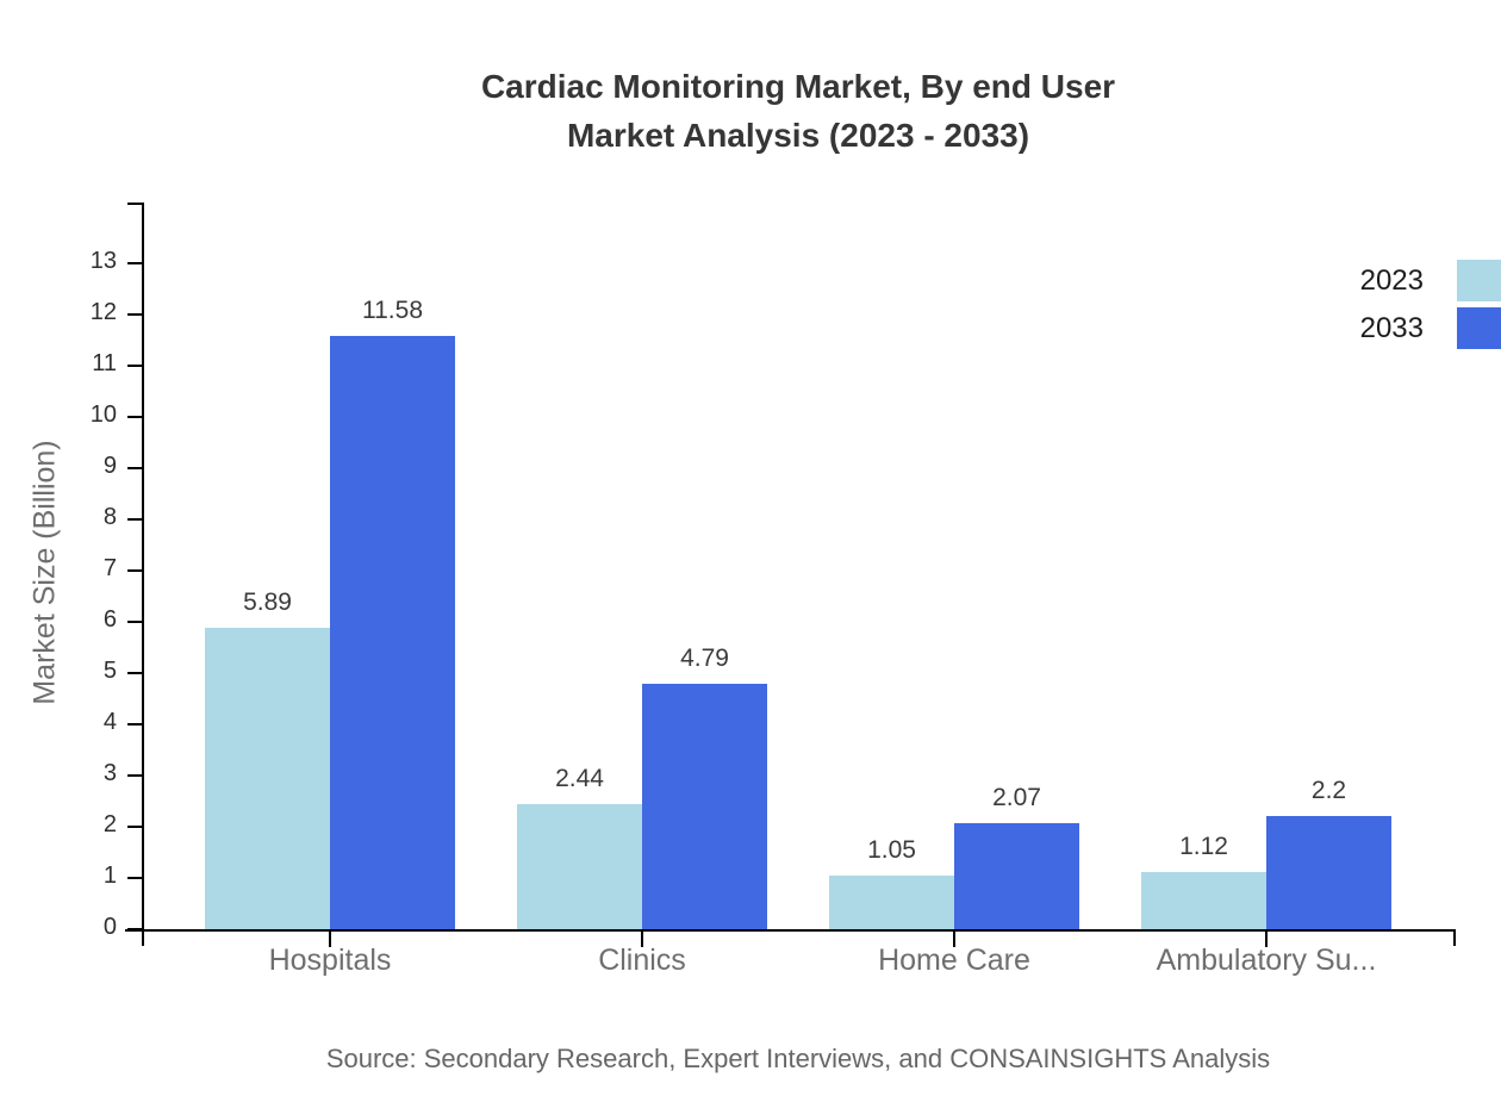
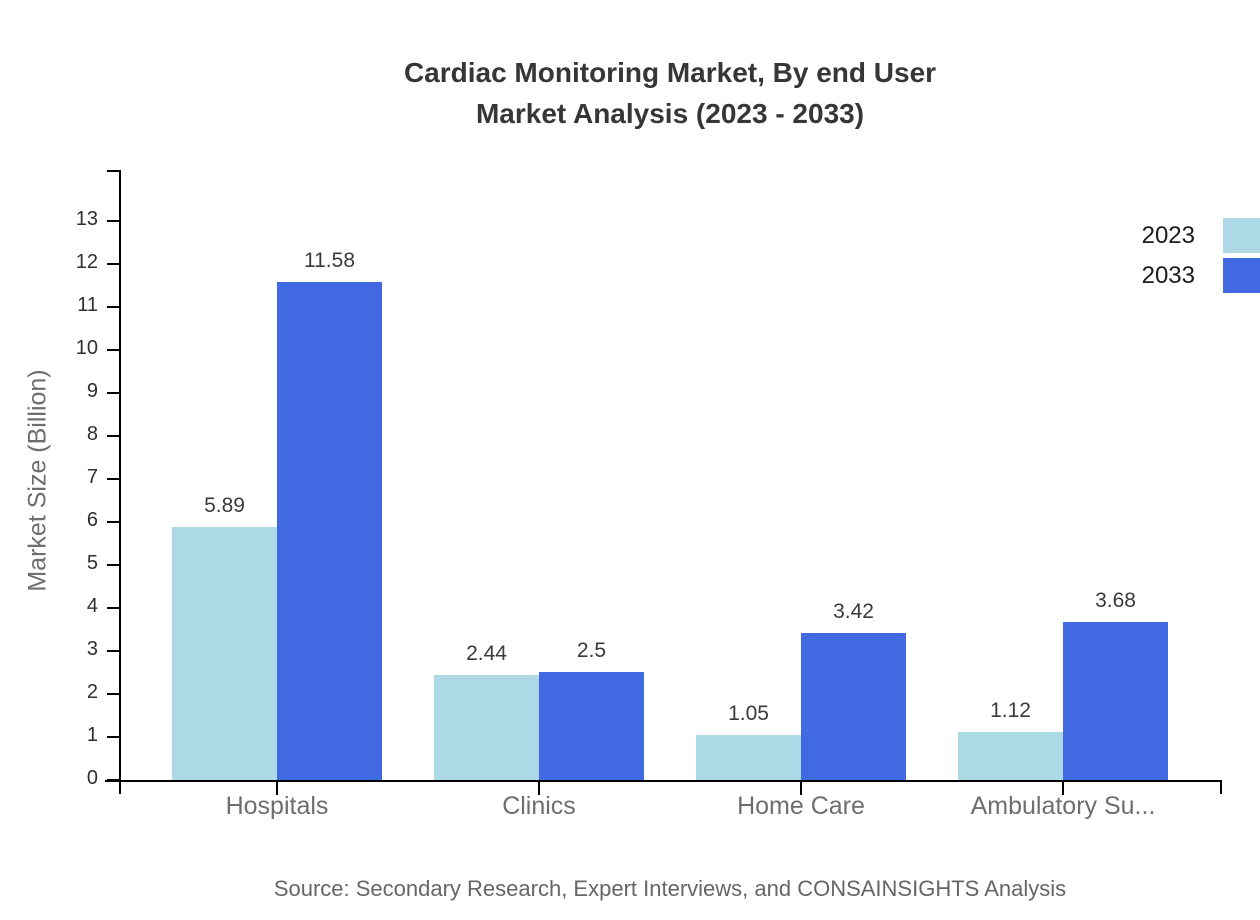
2033/Clinics: 4.79 -> 2.5
2033/Home Care: 2.07 -> 3.42
2033/Ambulatory Su...: 2.2 -> 3.68
